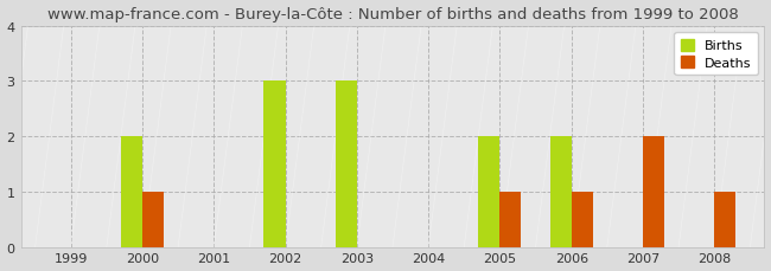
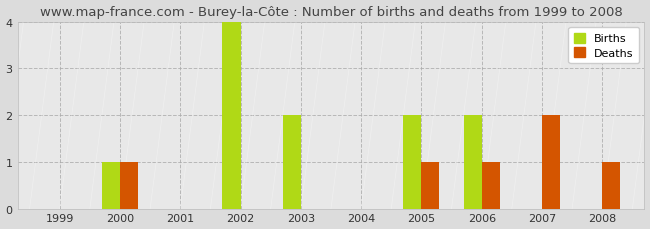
Births/2000: 2 -> 1
Births/2002: 3 -> 4
Births/2003: 3 -> 2
